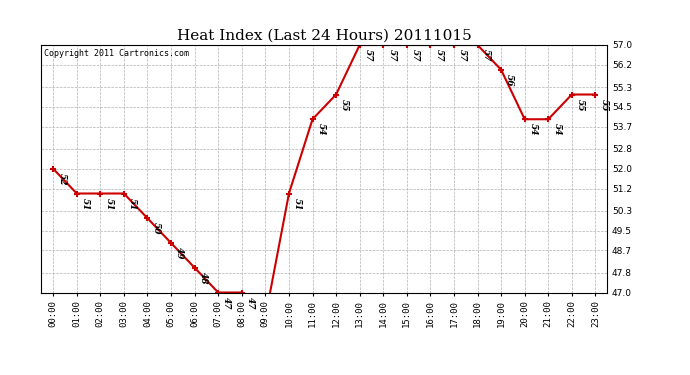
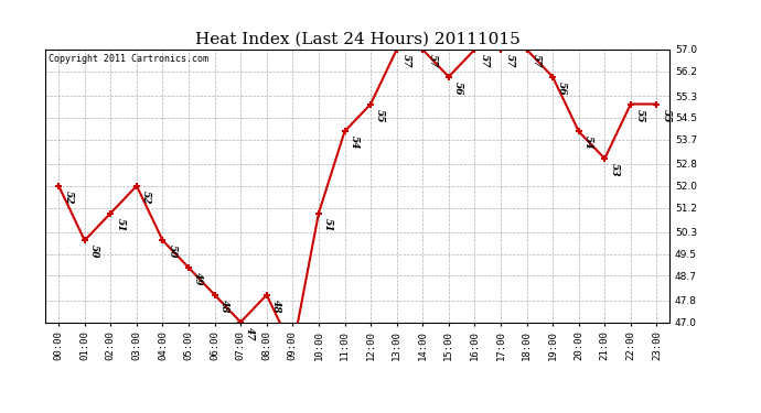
01:00: 51 -> 50
03:00: 51 -> 52
08:00: 47 -> 48
15:00: 57 -> 56
21:00: 54 -> 53
